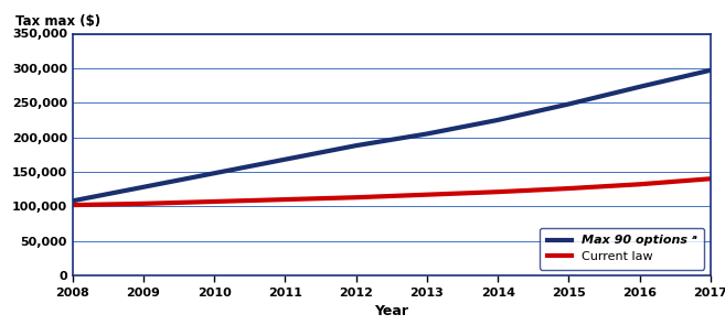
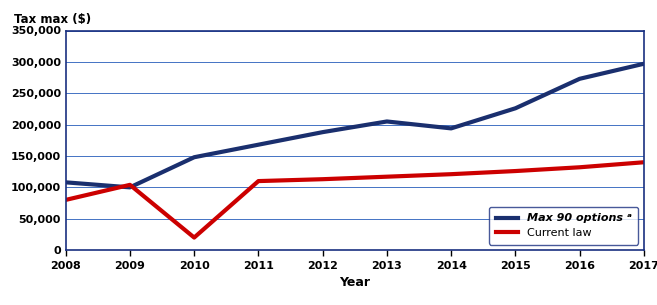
Current law/2008: 102,000 -> 80,000
Max 90 options ᵃ/2009: 128,000 -> 100,000
Current law/2010: 107,000 -> 20,000
Max 90 options ᵃ/2014: 225,000 -> 194,000
Max 90 options ᵃ/2015: 248,000 -> 226,000
